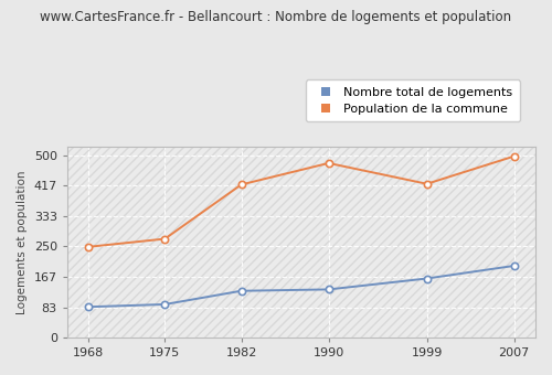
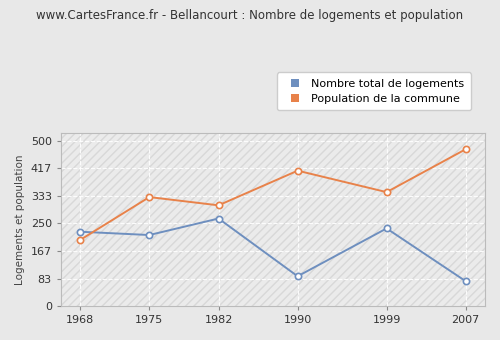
Nombre total de logements/1968: 84 -> 225
Population de la commune/1968: 249 -> 200
Nombre total de logements/1975: 91 -> 215
Population de la commune/1975: 271 -> 330
Nombre total de logements/1982: 128 -> 265
Population de la commune/1982: 420 -> 305
Nombre total de logements/1990: 132 -> 90
Population de la commune/1990: 479 -> 410
Nombre total de logements/1999: 162 -> 235
Population de la commune/1999: 422 -> 345
Nombre total de logements/2007: 197 -> 75
Population de la commune/2007: 498 -> 475
